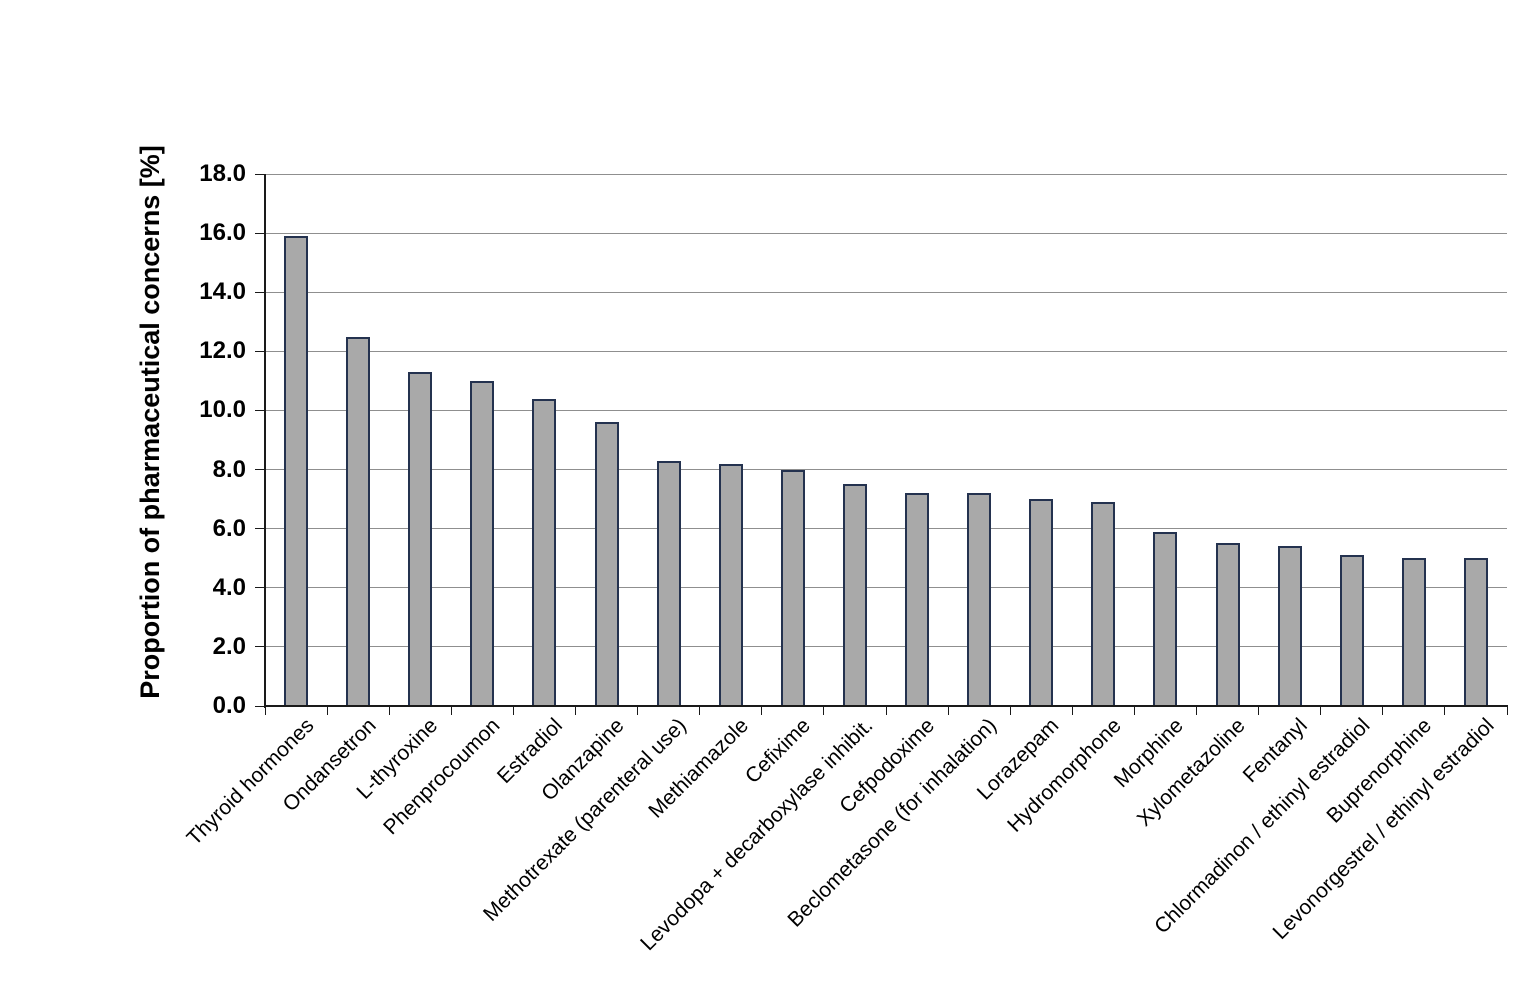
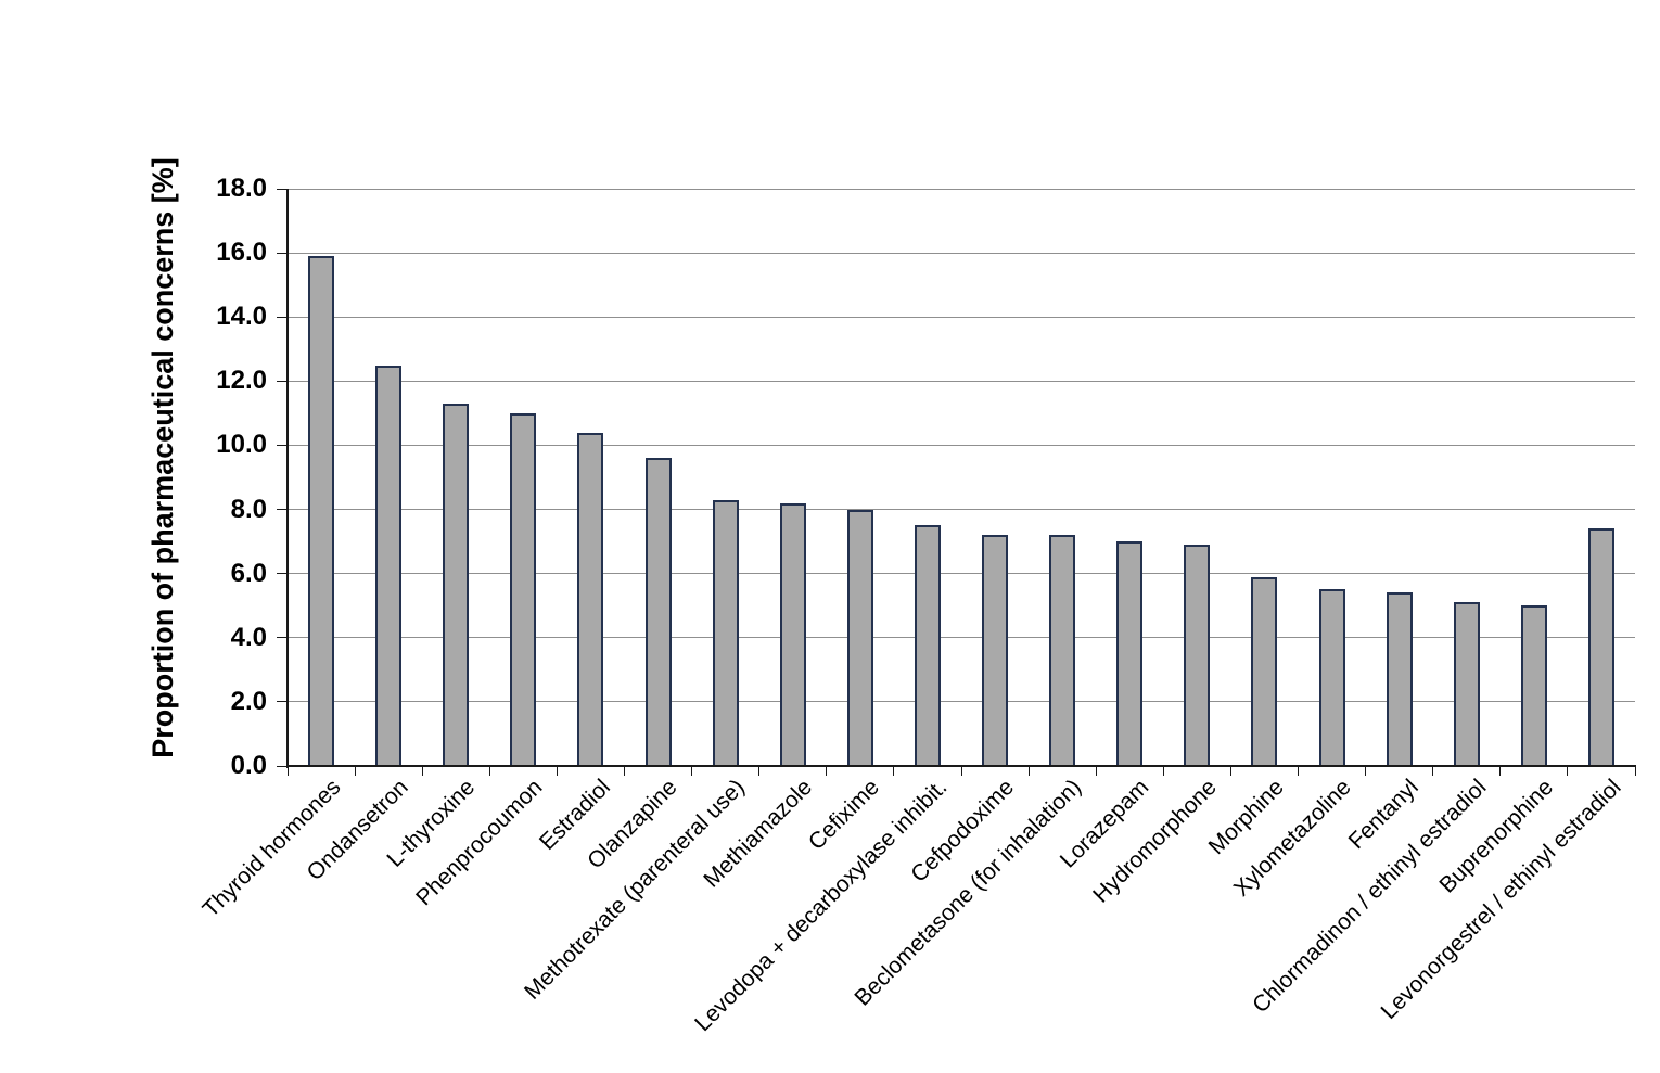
Levonorgestrel / ethinyl estradiol: 5.0 -> 7.4
